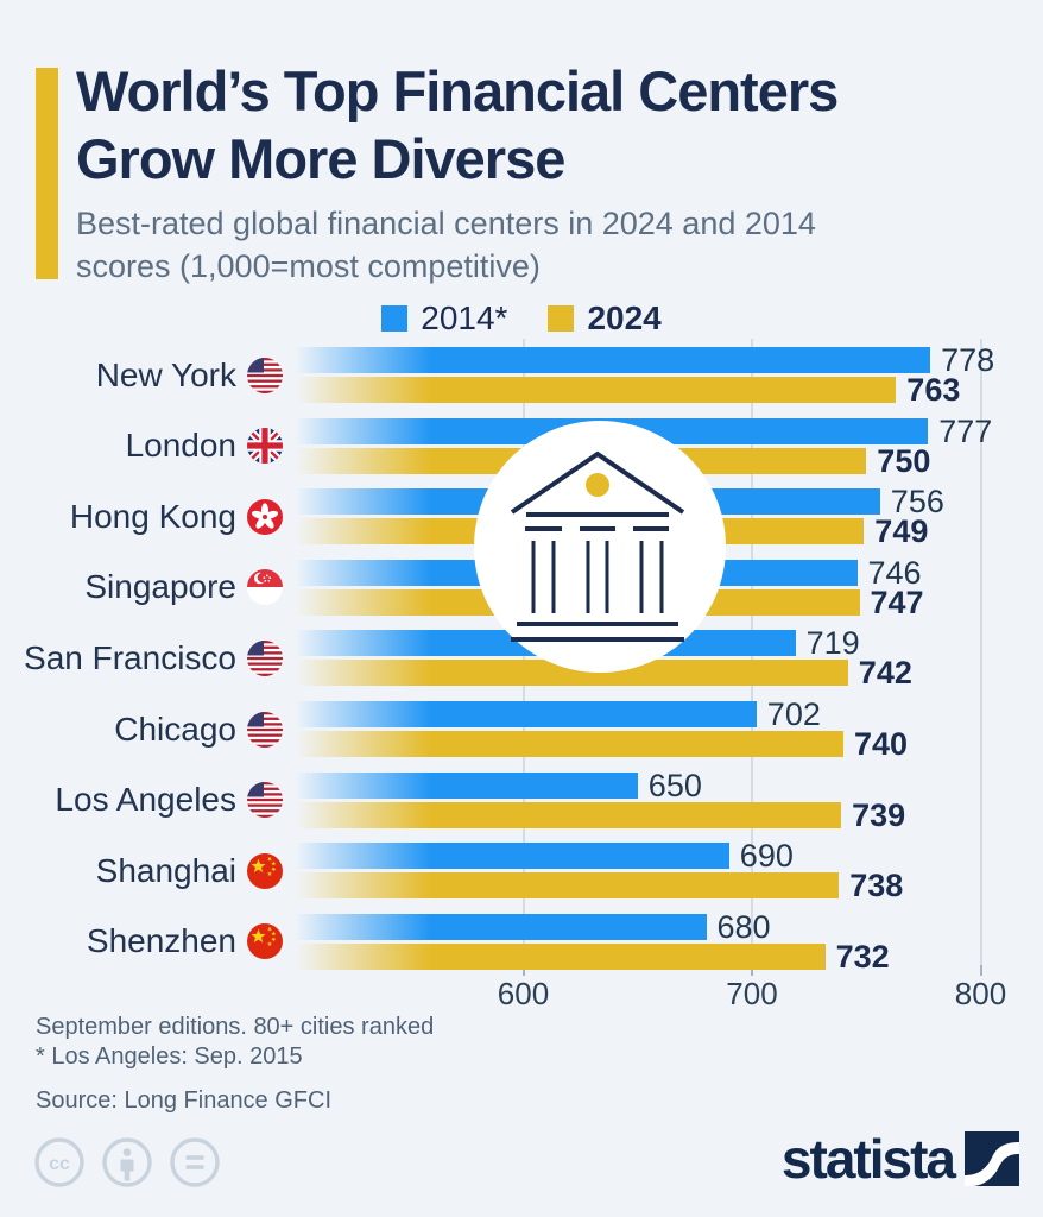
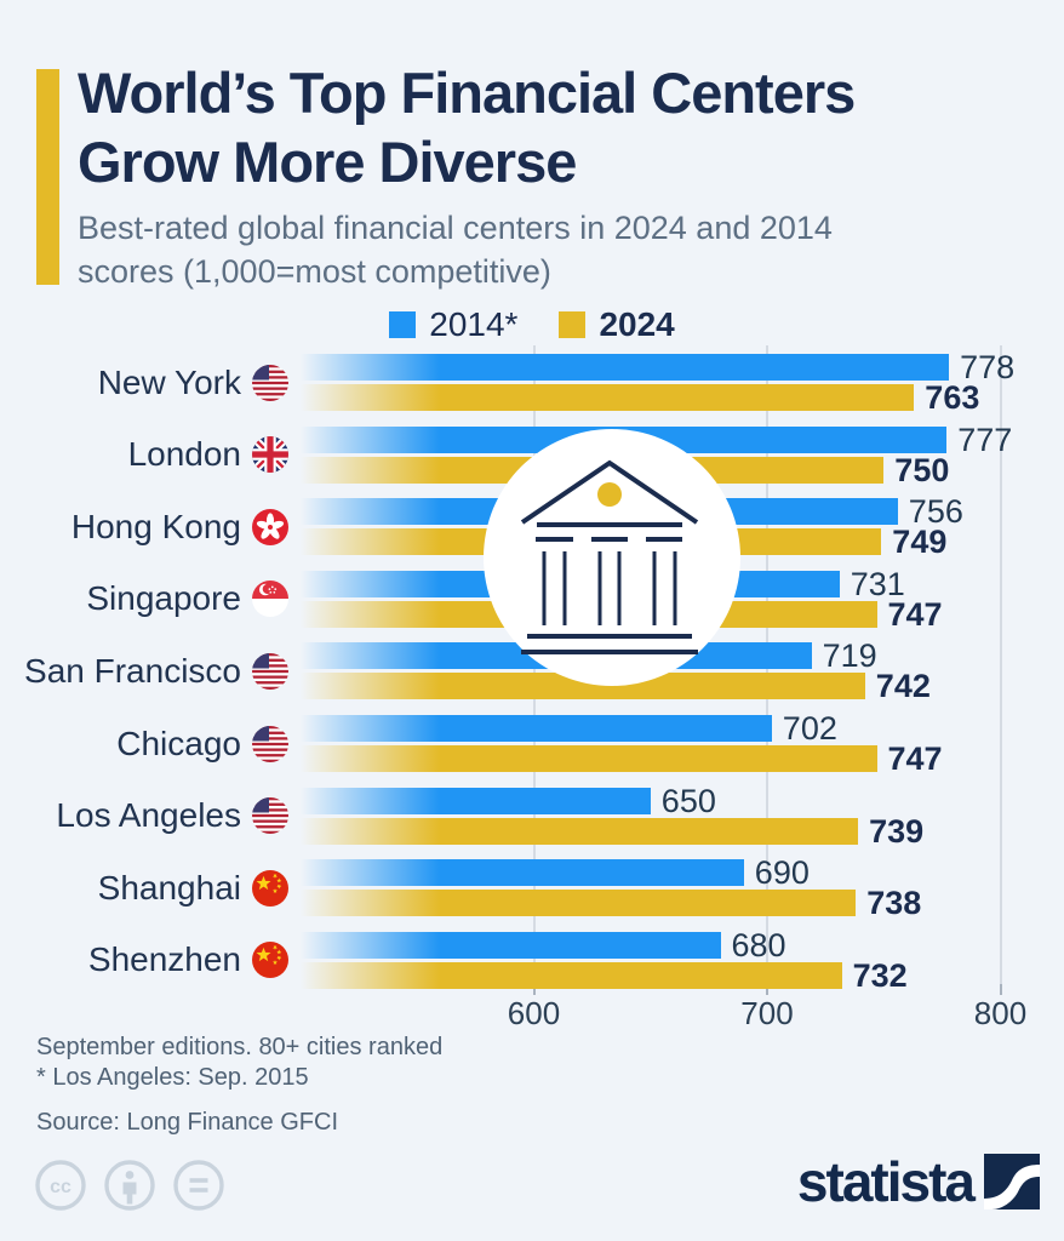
2014*/Singapore: 746 -> 731
2024/Chicago: 740 -> 747
